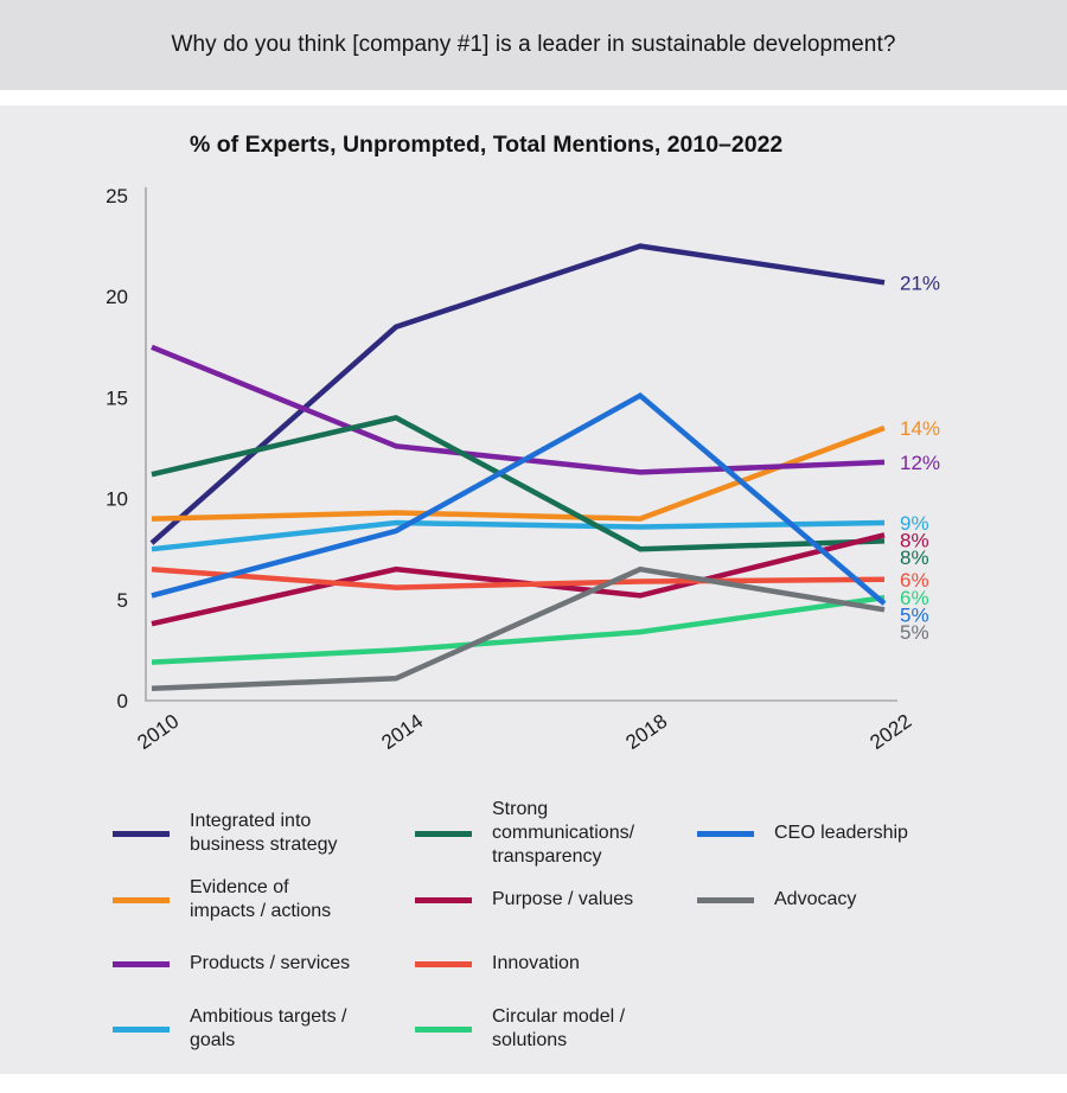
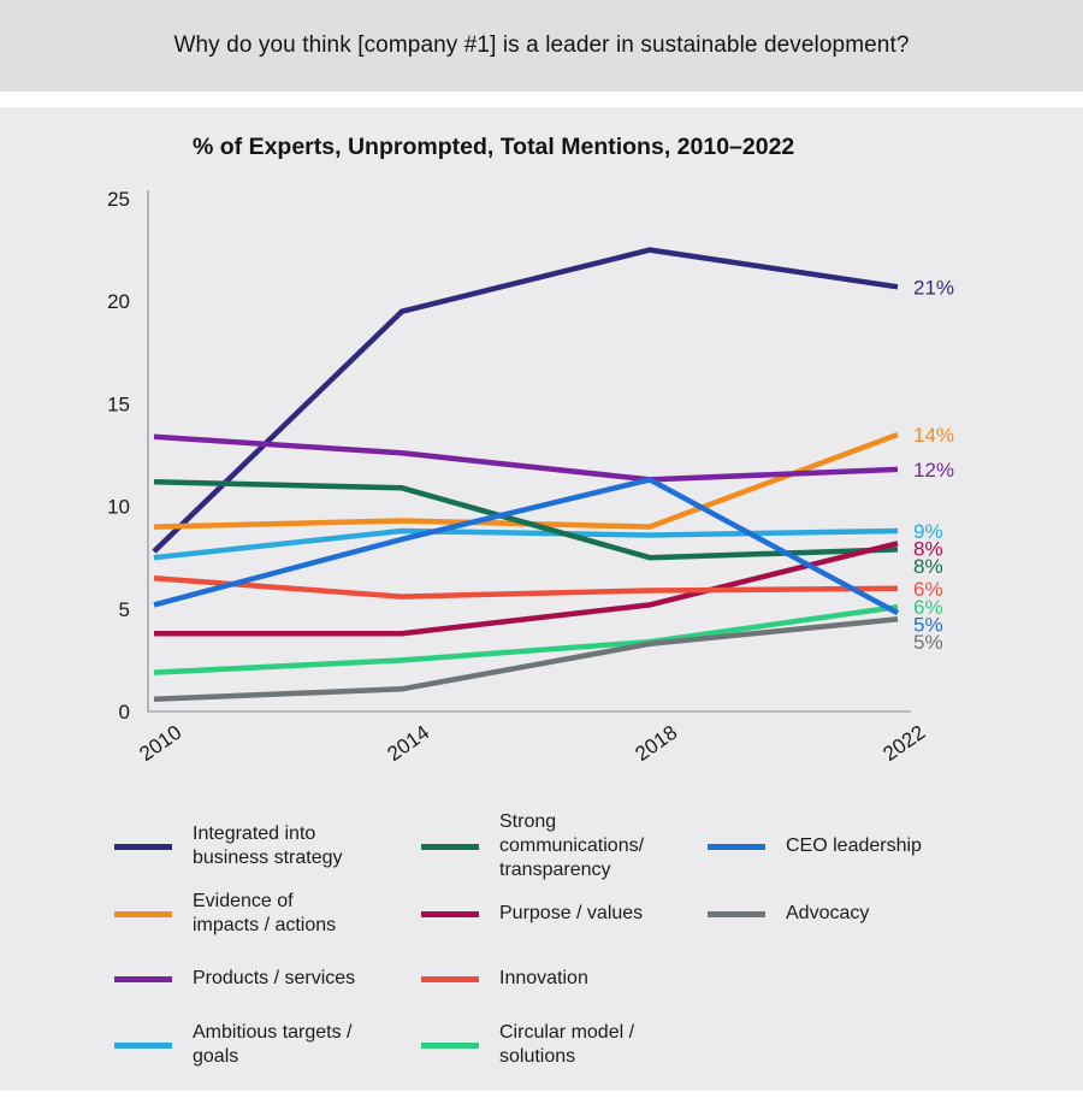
Products / services/2010: 17.5 -> 13.4
Integrated into business strategy/2014: 18.5 -> 19.5
Strong communications/ transparency/2014: 14.0 -> 10.9
Purpose / values/2014: 6.5 -> 3.8
CEO leadership/2018: 15.1 -> 11.3
Advocacy/2018: 6.5 -> 3.3
